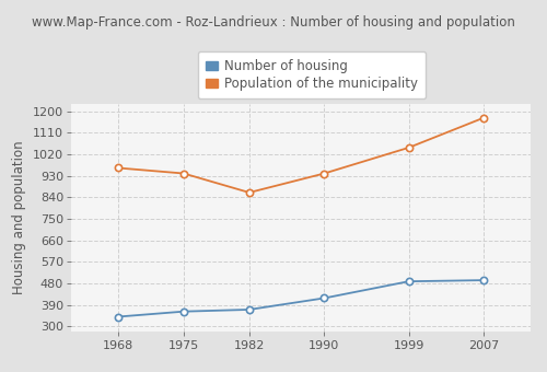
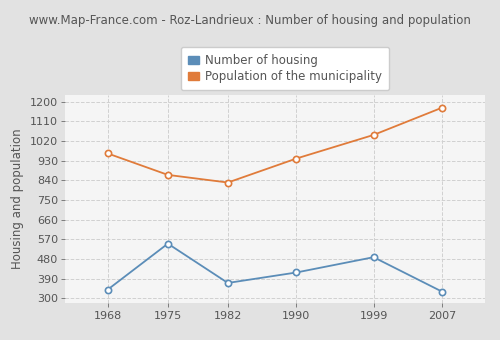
Number of housing/1975: 362 -> 550
Population of the municipality/1975: 940 -> 865
Population of the municipality/1982: 860 -> 830
Number of housing/2007: 493 -> 330
